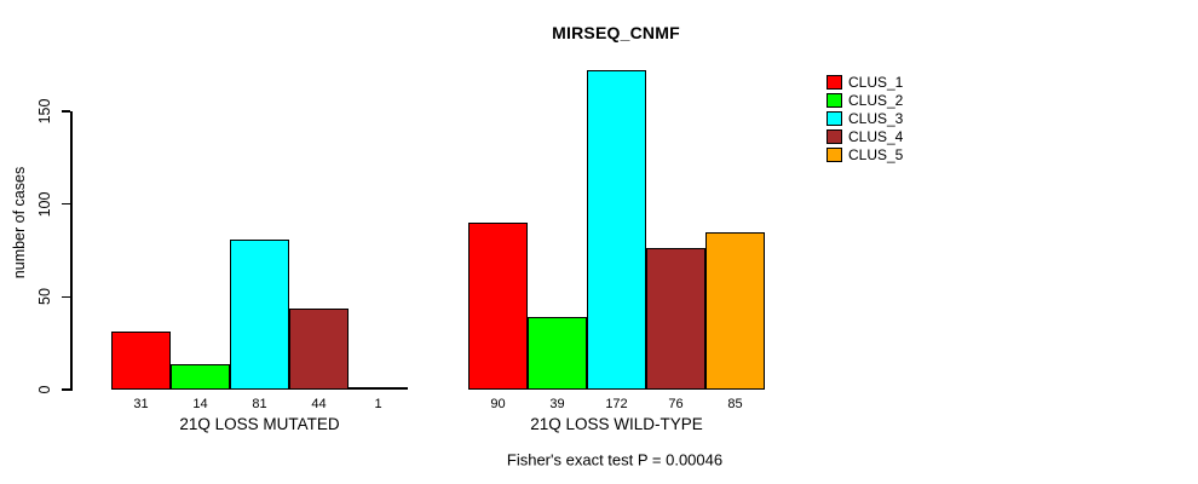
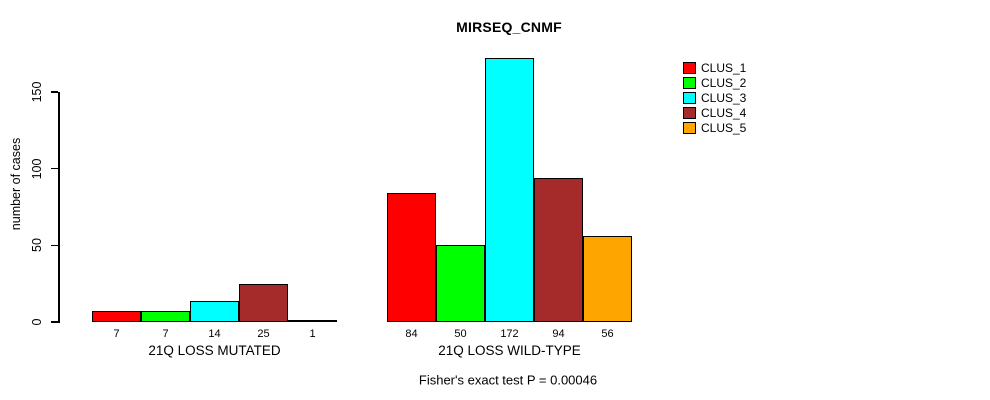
CLUS_1/21Q LOSS MUTATED: 31 -> 7
CLUS_2/21Q LOSS MUTATED: 14 -> 7
CLUS_3/21Q LOSS MUTATED: 81 -> 14
CLUS_4/21Q LOSS MUTATED: 44 -> 25
CLUS_1/21Q LOSS WILD-TYPE: 90 -> 84
CLUS_2/21Q LOSS WILD-TYPE: 39 -> 50
CLUS_4/21Q LOSS WILD-TYPE: 76 -> 94
CLUS_5/21Q LOSS WILD-TYPE: 85 -> 56
